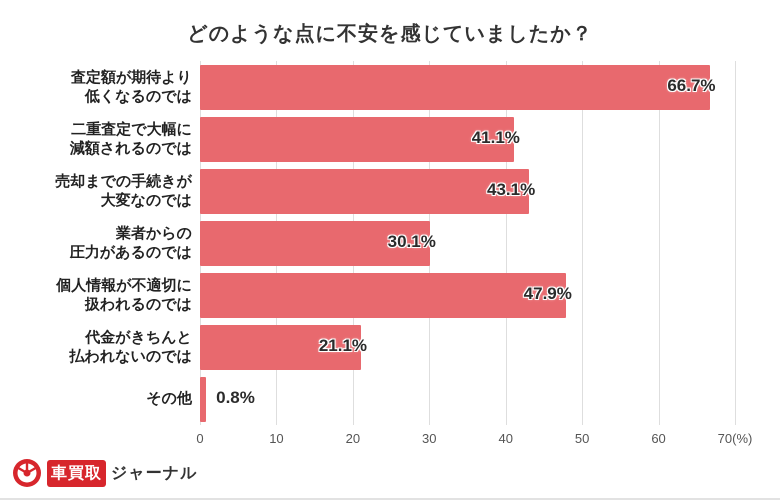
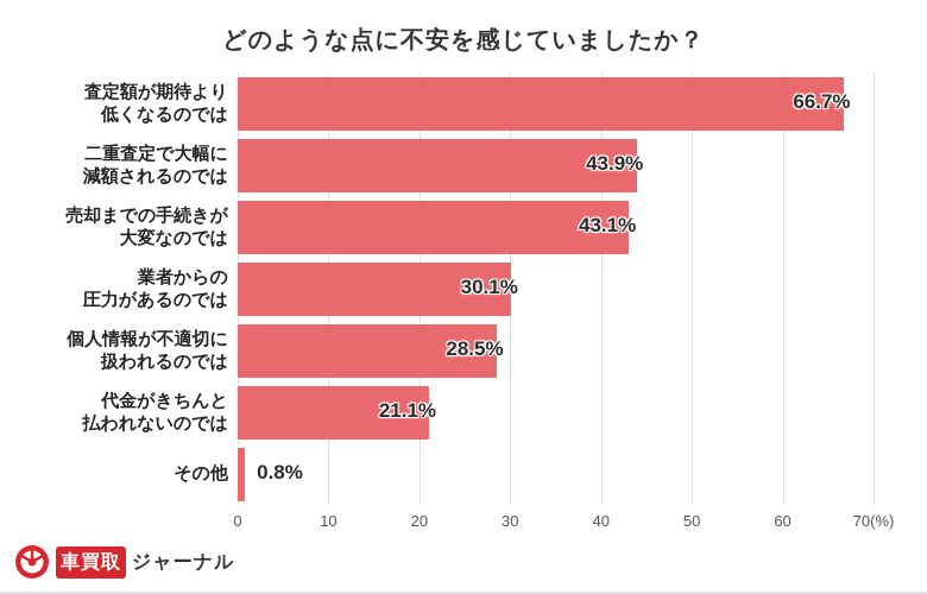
二重査定で大幅に 減額されるのでは: 41.1% -> 43.9%
個人情報が不適切に 扱われるのでは: 47.9% -> 28.5%
